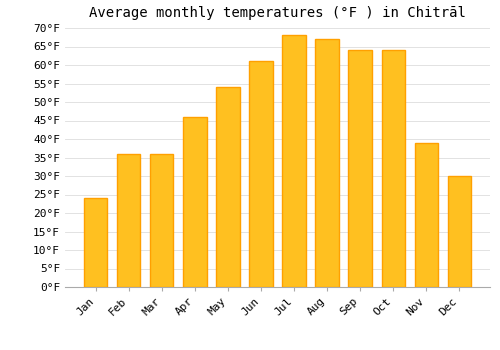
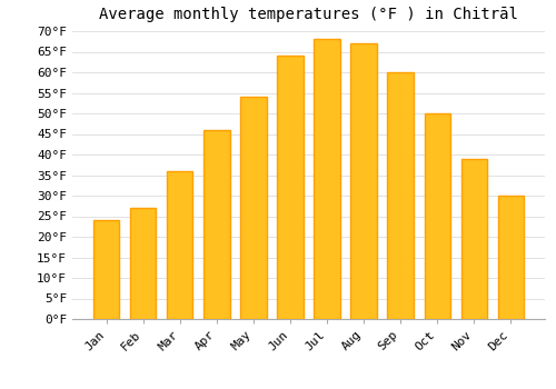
Feb: 36°F -> 27°F
Jun: 61°F -> 64°F
Sep: 64°F -> 60°F
Oct: 64°F -> 50°F
